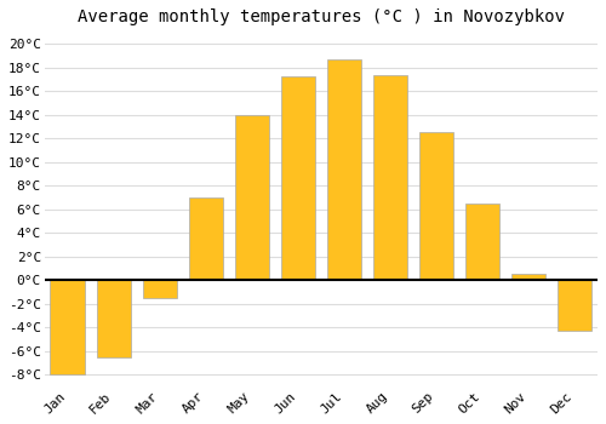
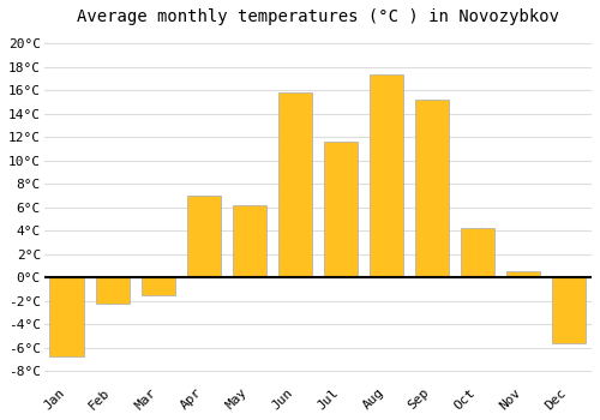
Jan: -8.0°C -> -6.8°C
Feb: -6.5°C -> -2.2°C
May: 14.0°C -> 6.2°C
Jun: 17.2°C -> 15.8°C
Jul: 18.7°C -> 11.6°C
Sep: 12.5°C -> 15.2°C
Oct: 6.5°C -> 4.2°C
Dec: -4.3°C -> -5.6°C
